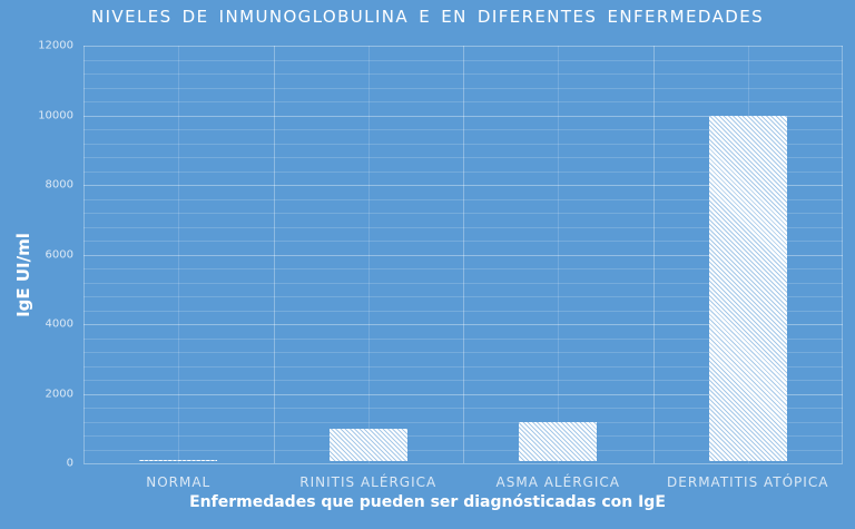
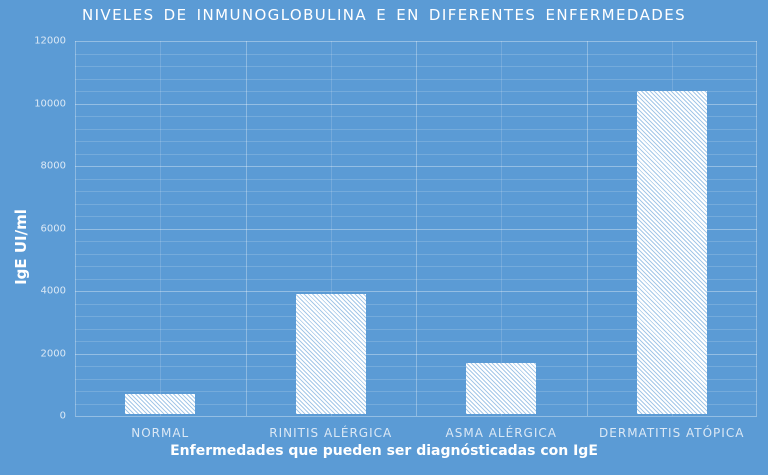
NORMAL: 100 -> 700
RINITIS ALÉRGICA: 1000 -> 3900
ASMA ALÉRGICA: 1200 -> 1700
DERMATITIS ATÓPICA: 10000 -> 10400
